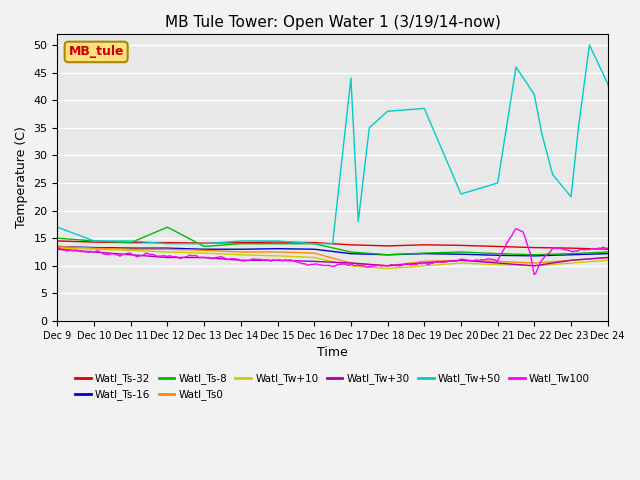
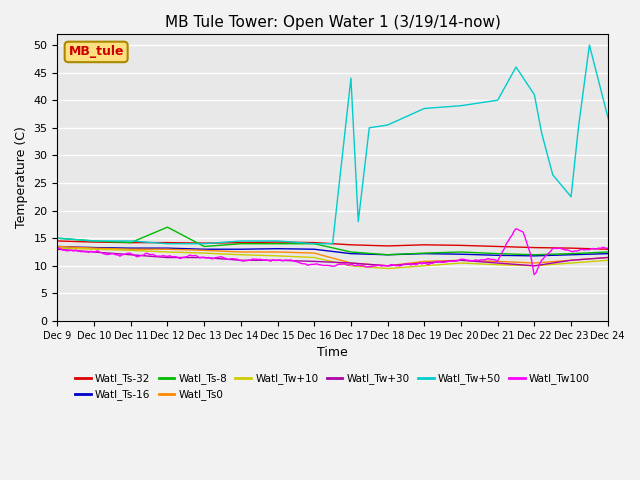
Watl_Tw+50/Dec 9: 17.0 -> 15.0
Watl_Tw+50/Dec 18: 38.0 -> 35.5
Watl_Tw+50/Dec 20: 23.0 -> 39.0
Watl_Tw+50/Dec 21: 25.0 -> 40.0
Watl_Tw+50/Dec 24: 43.0 -> 37.0
